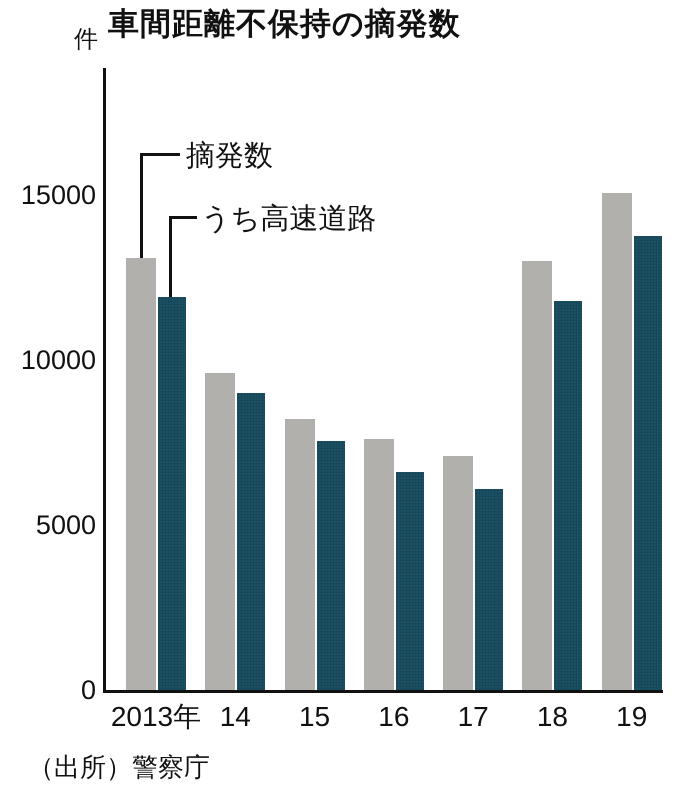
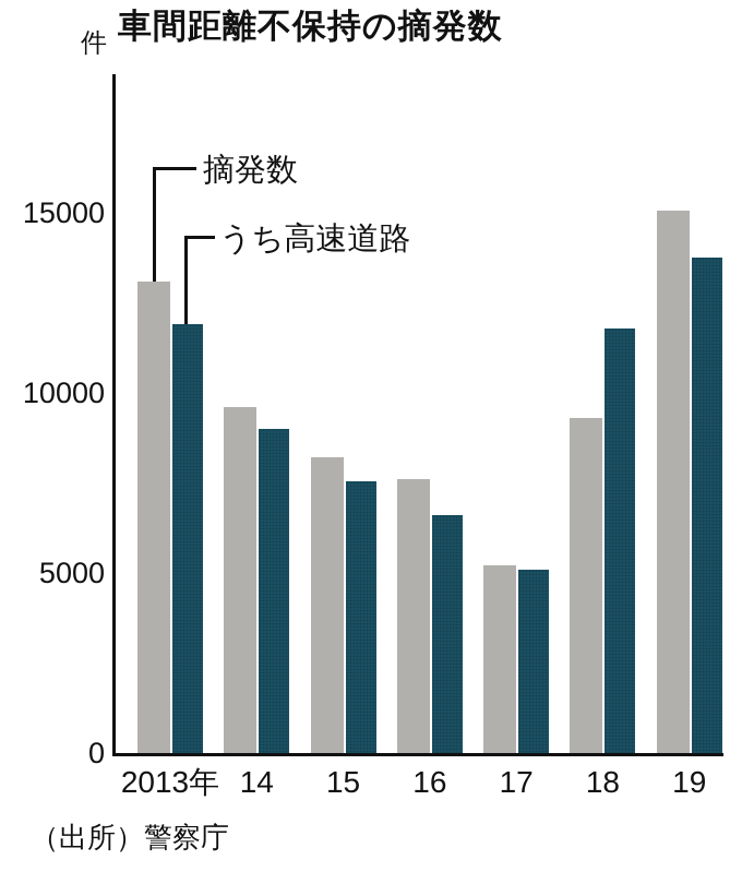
摘発数/17: 7100 -> 5200
うち高速道路/17: 6100 -> 5100
摘発数/18: 13000 -> 9300
